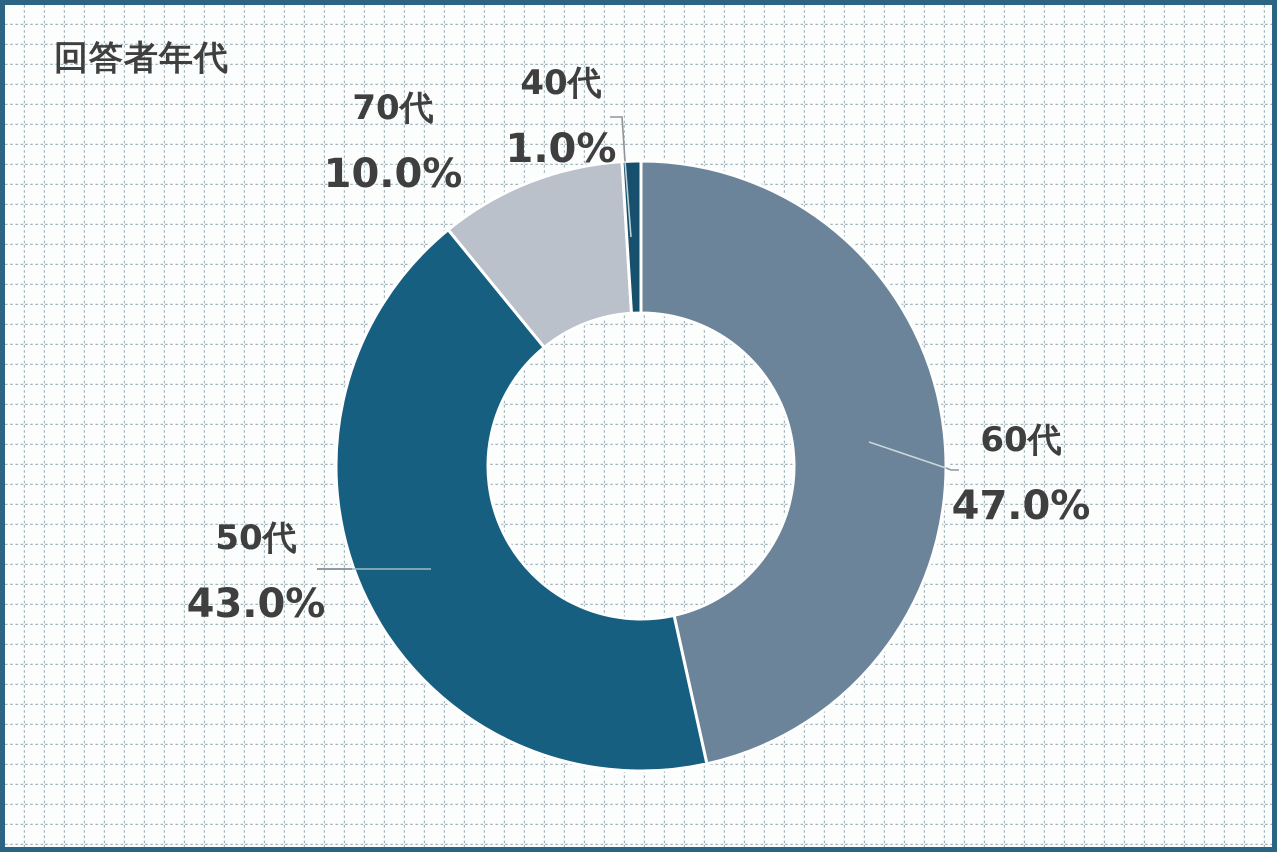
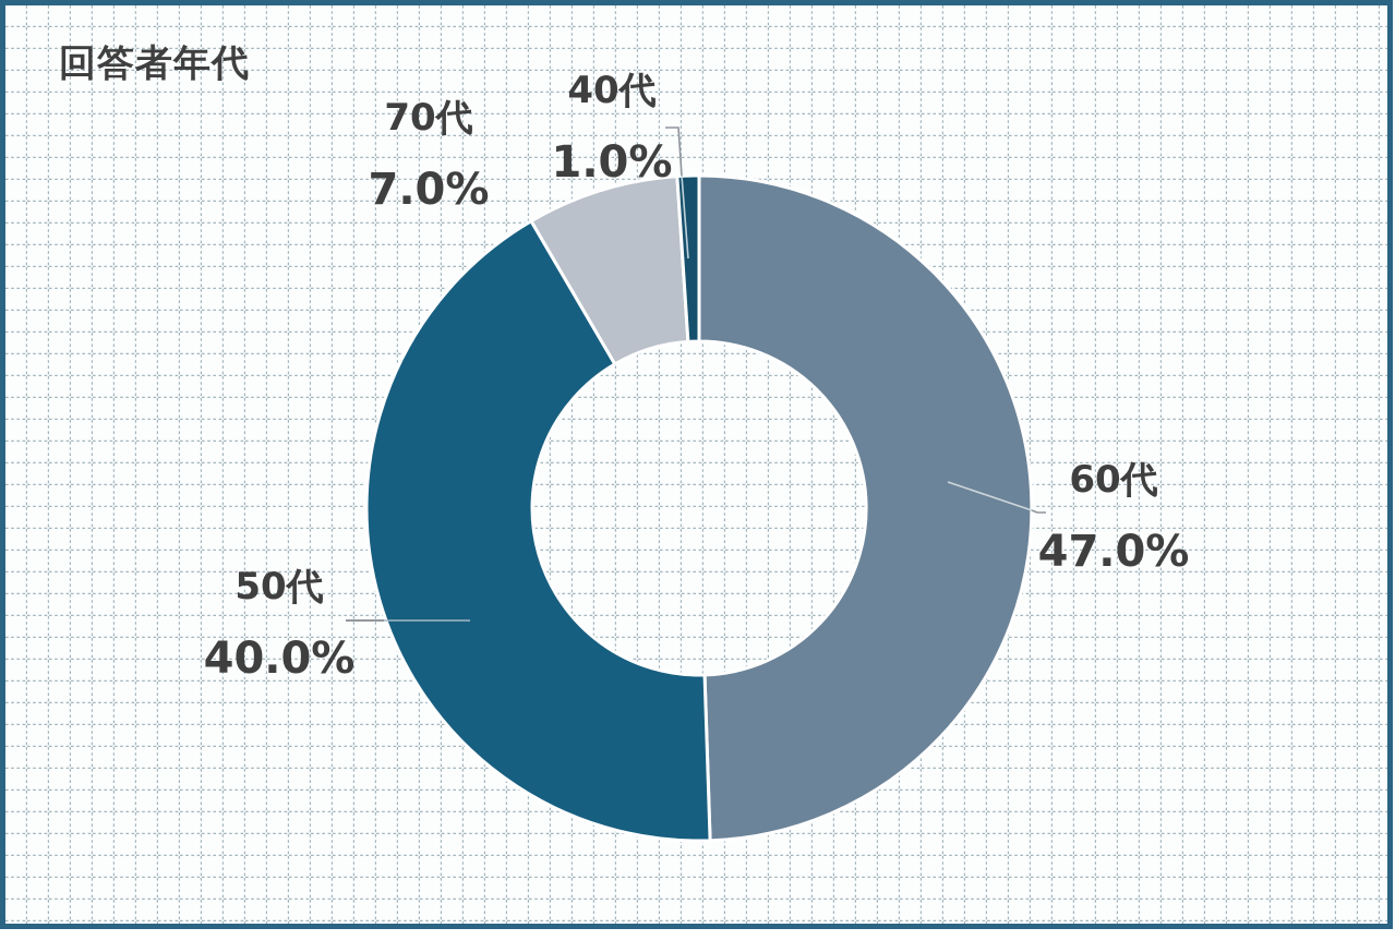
50代: 43.0% -> 40.0%
70代: 10.0% -> 7.0%
